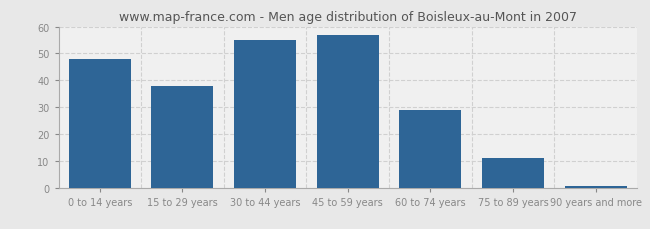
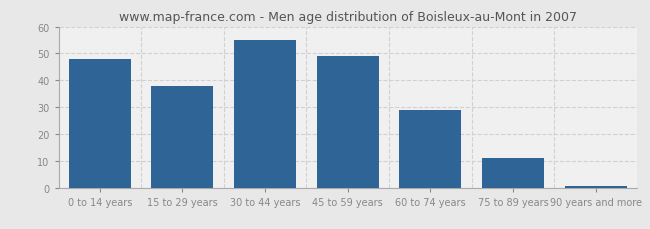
45 to 59 years: 57.0 -> 49.0
